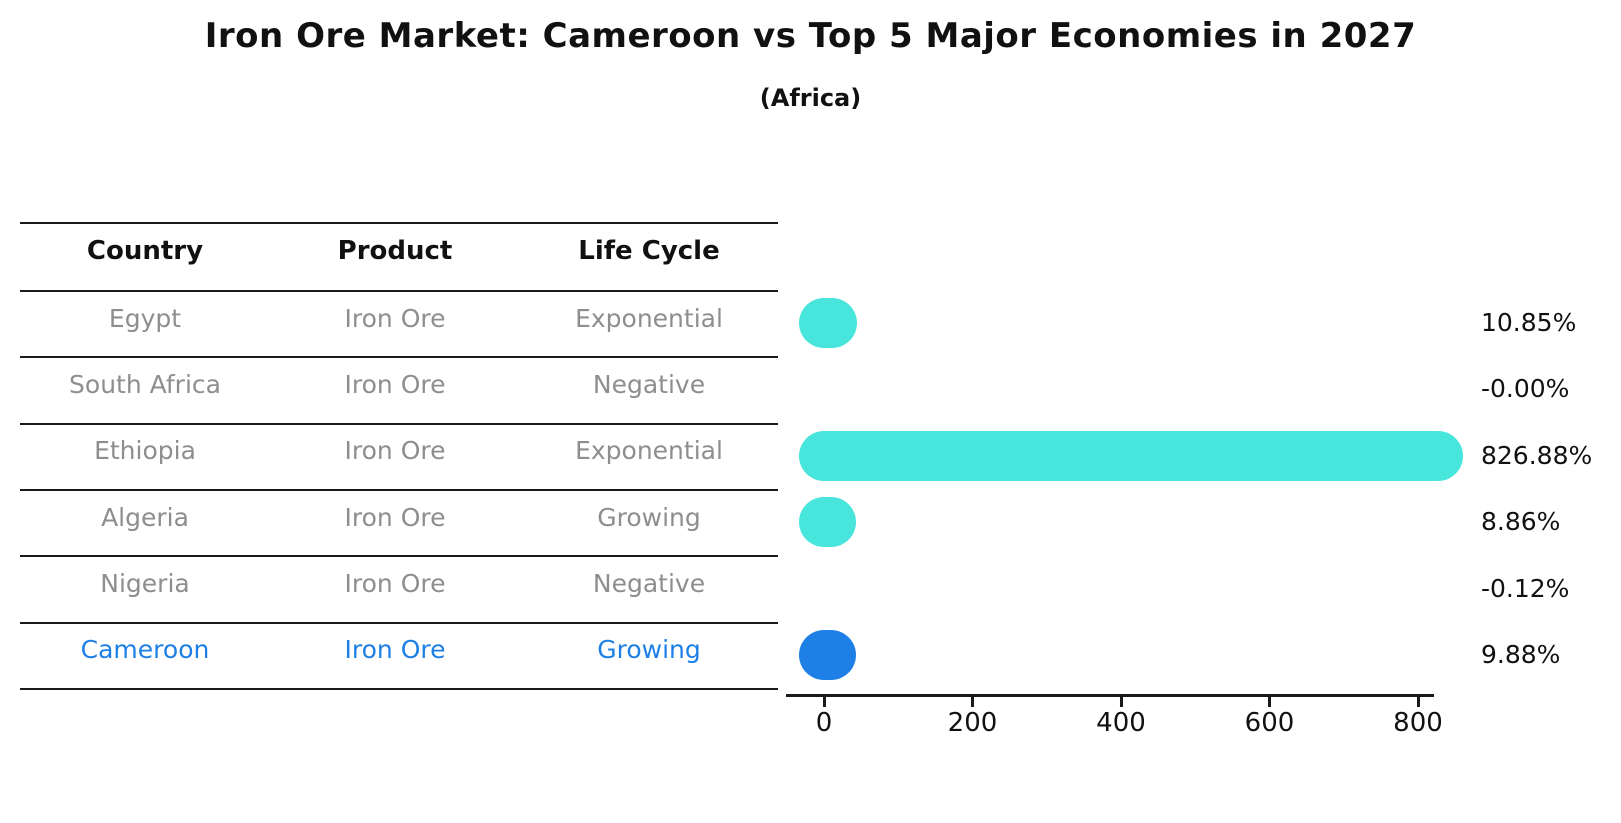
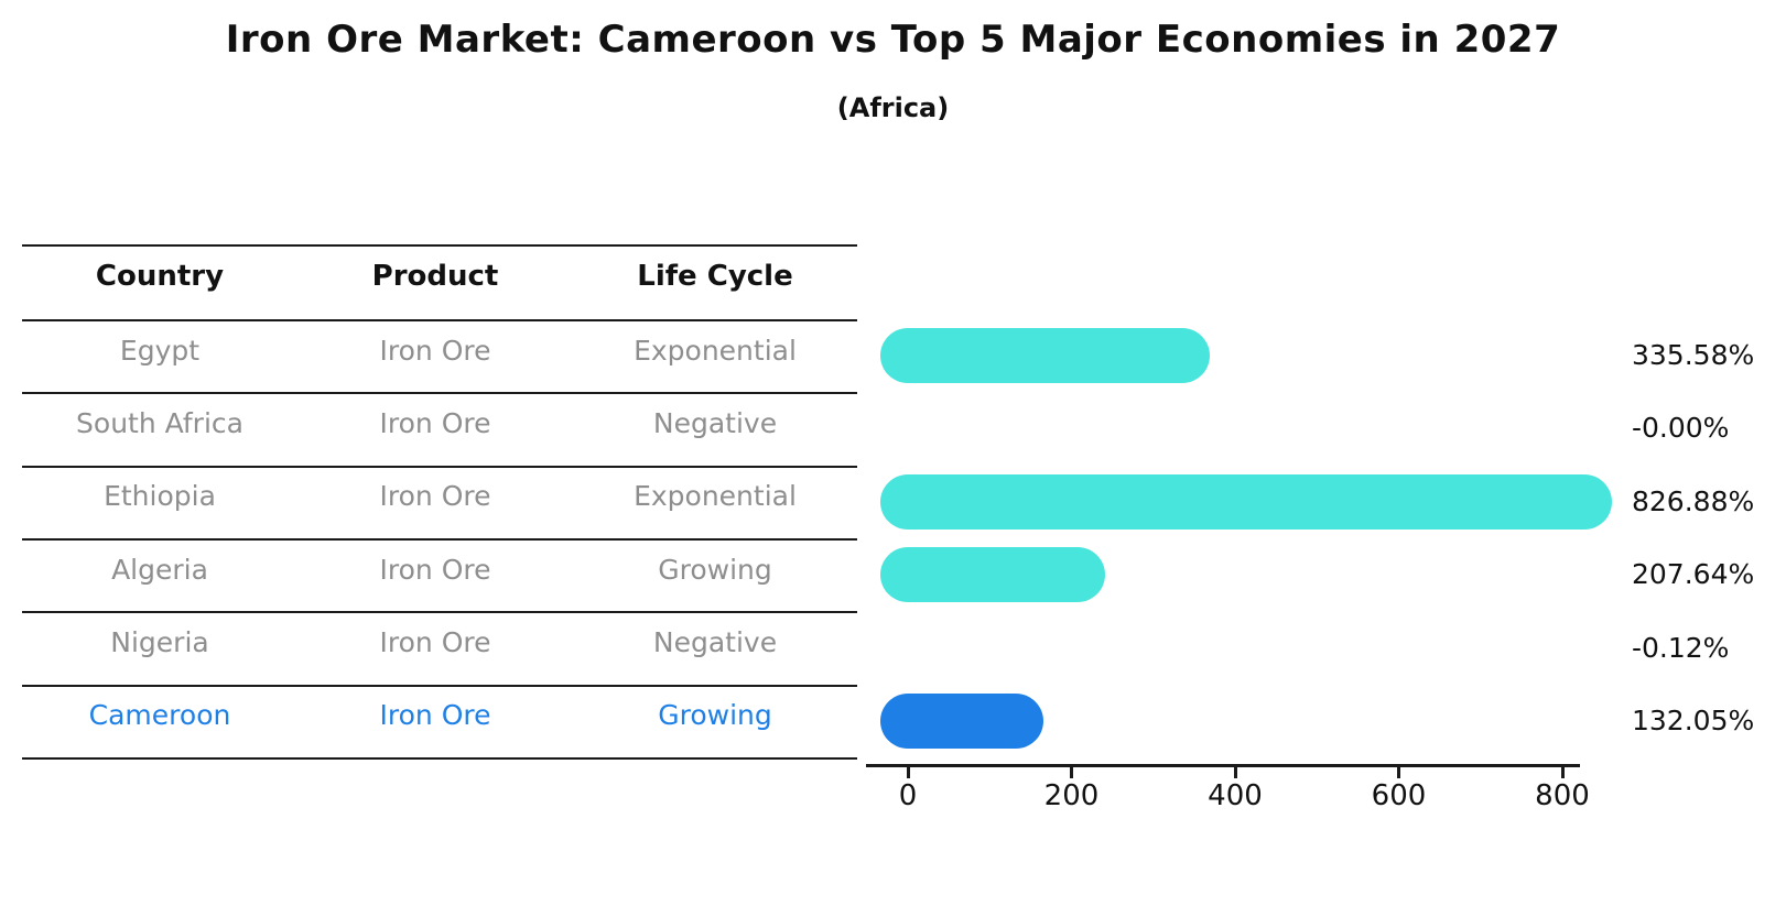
Egypt: 10.85% -> 335.58%
Algeria: 8.86% -> 207.64%
Cameroon: 9.88% -> 132.05%
